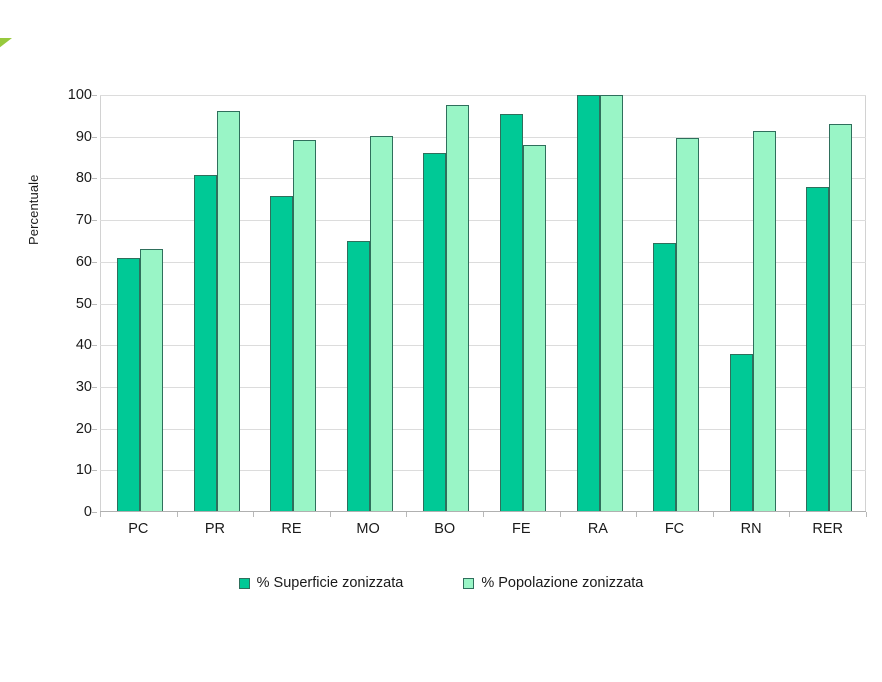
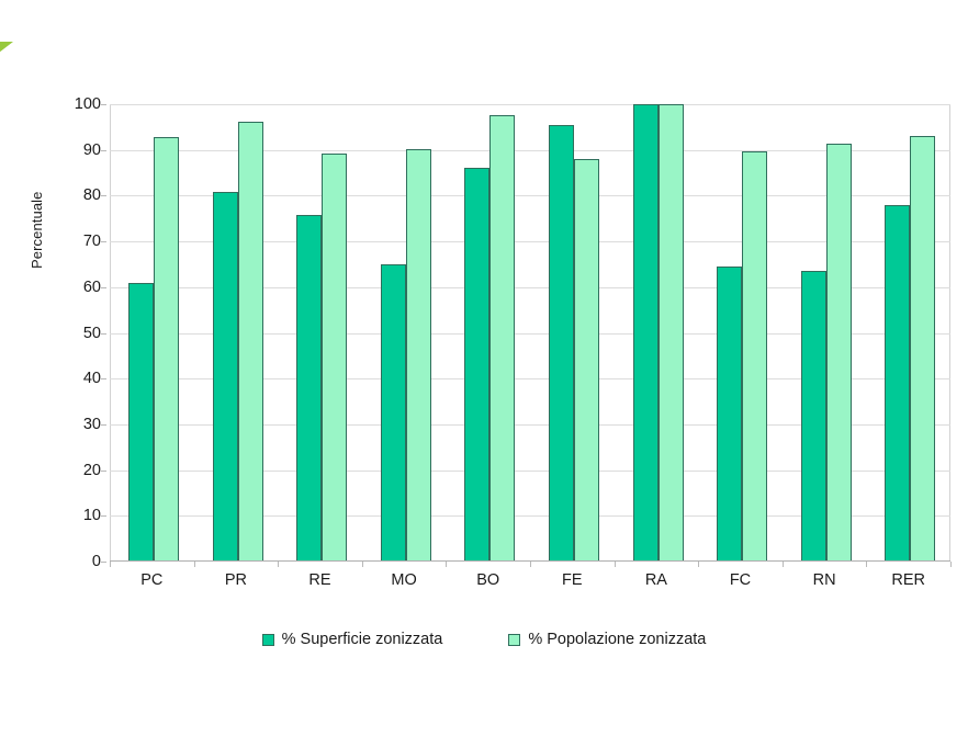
% Popolazione zonizzata/PC: 63 -> 93
% Superficie zonizzata/RN: 38 -> 64
